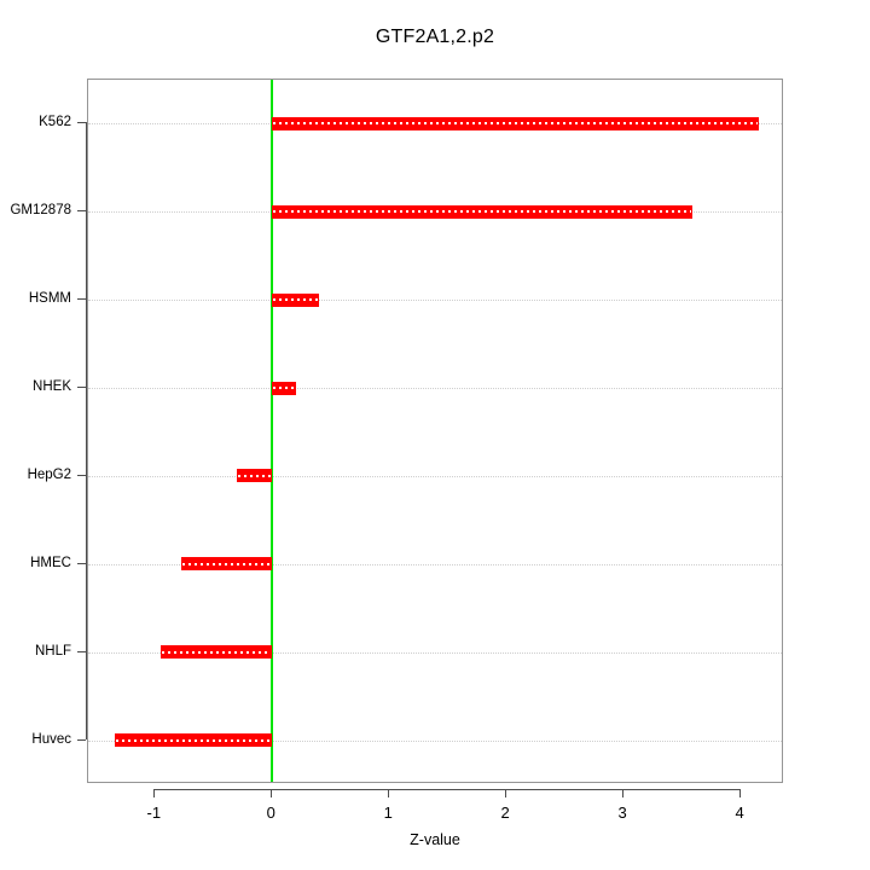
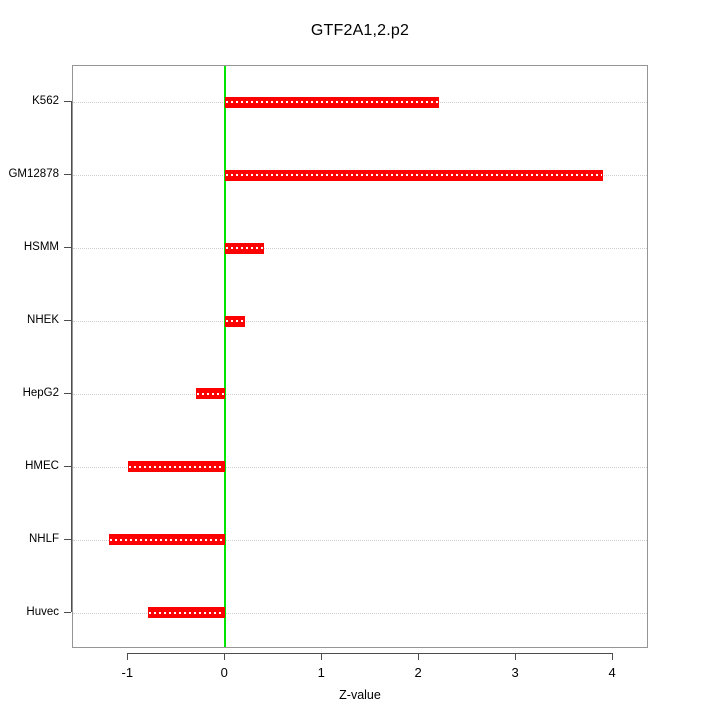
K562: 4.2 -> 2.2
GM12878: 3.6 -> 3.9
HMEC: -0.8 -> -1.0
NHLF: -0.9 -> -1.2
Huvec: -1.3 -> -0.8
